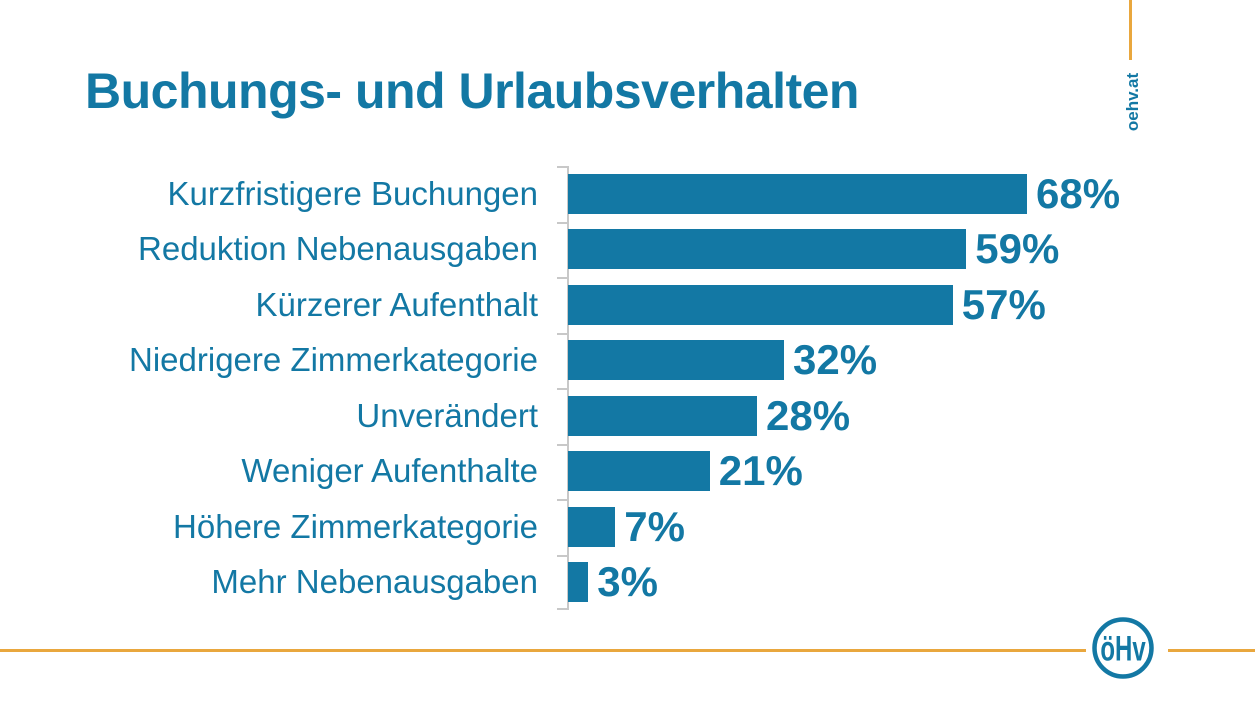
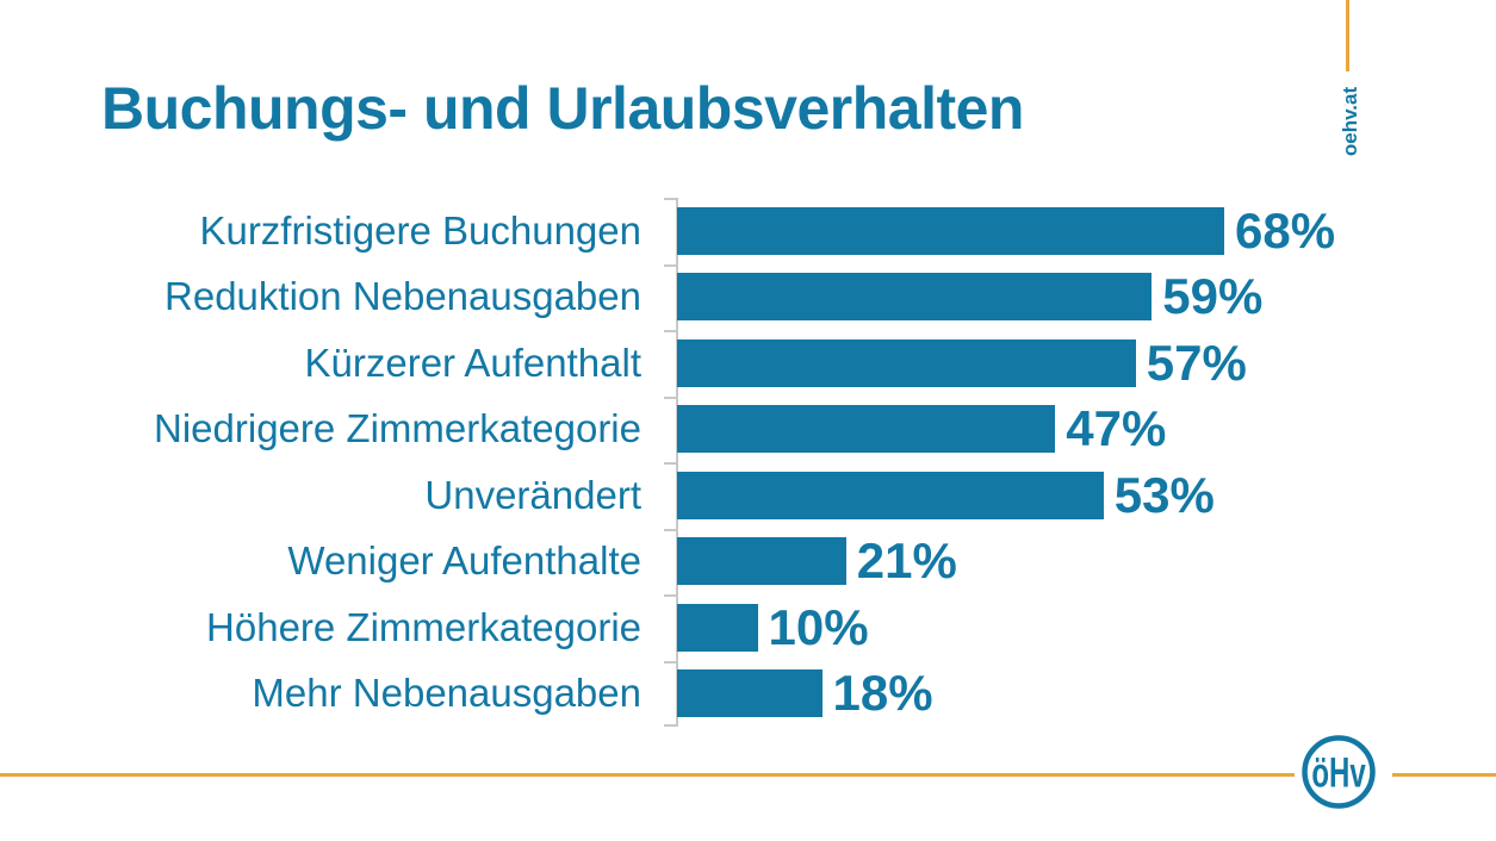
Niedrigere Zimmerkategorie: 32% -> 47%
Unverändert: 28% -> 53%
Höhere Zimmerkategorie: 7% -> 10%
Mehr Nebenausgaben: 3% -> 18%
